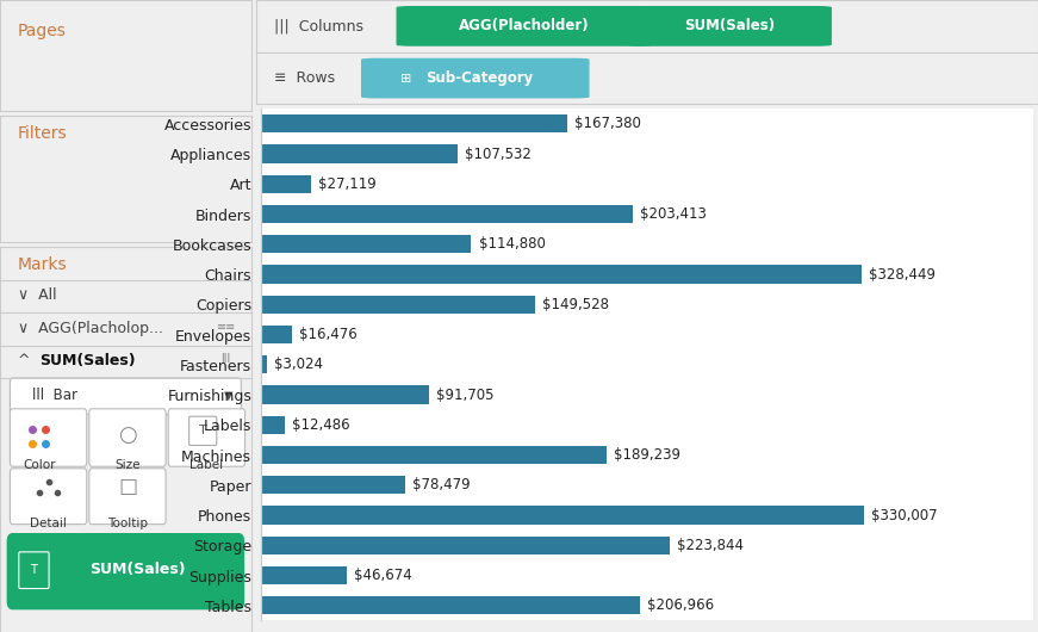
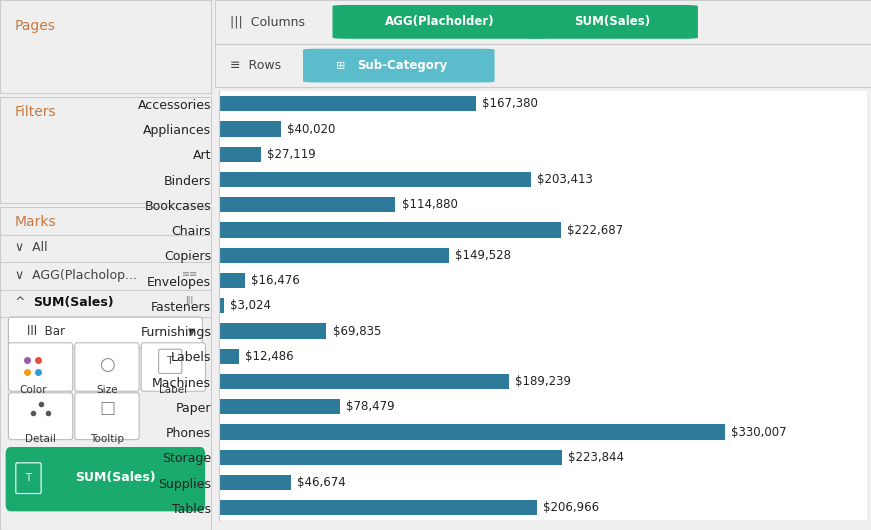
Appliances: $107,532 -> $40,020
Chairs: $328,449 -> $222,687
Furnishings: $91,705 -> $69,835
